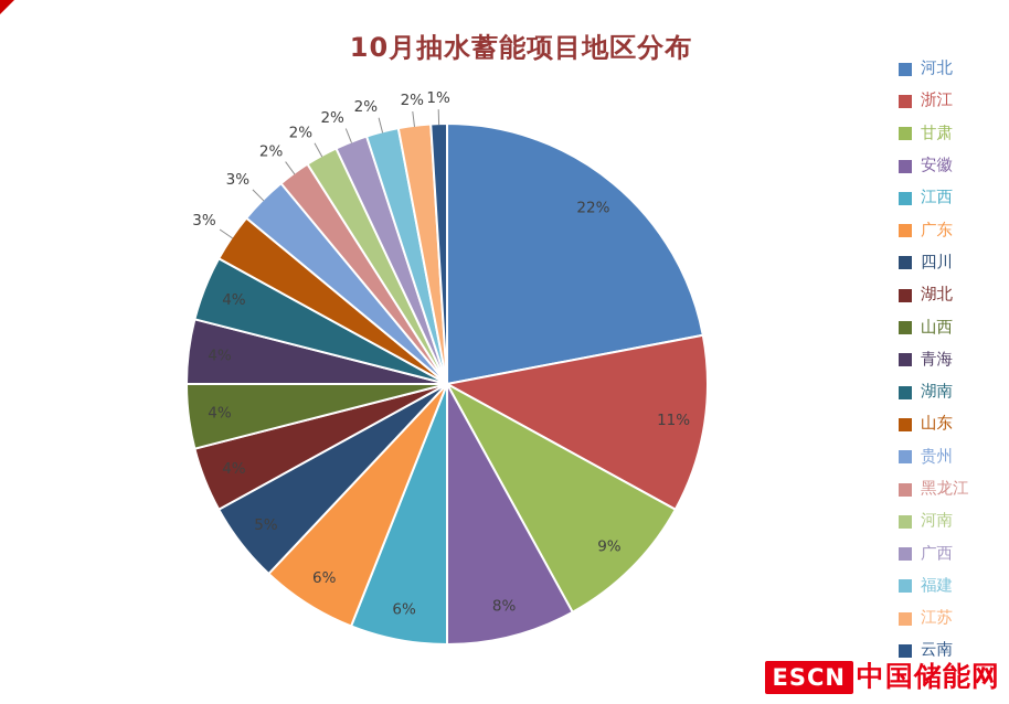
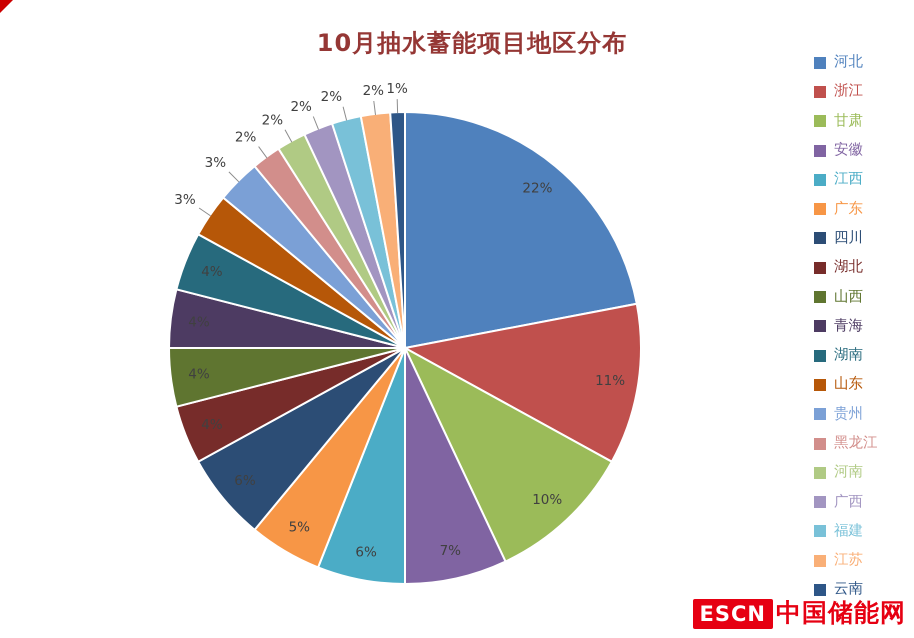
甘肃: 9% -> 10%
安徽: 8% -> 7%
广东: 6% -> 5%
四川: 5% -> 6%
